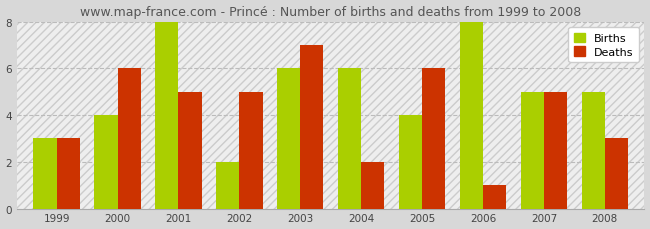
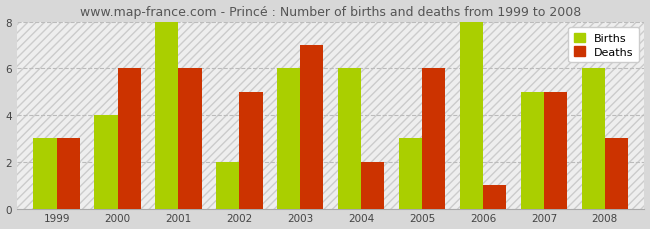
Deaths/2001: 5 -> 6
Births/2005: 4 -> 3
Births/2008: 5 -> 6
